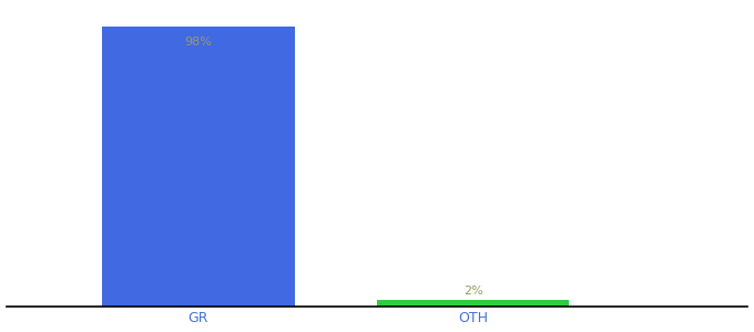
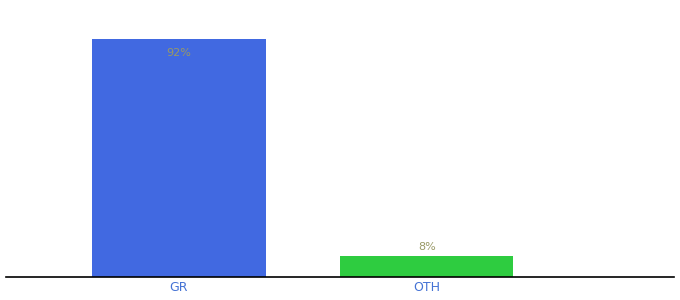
GR: 98% -> 92%
OTH: 2% -> 8%
